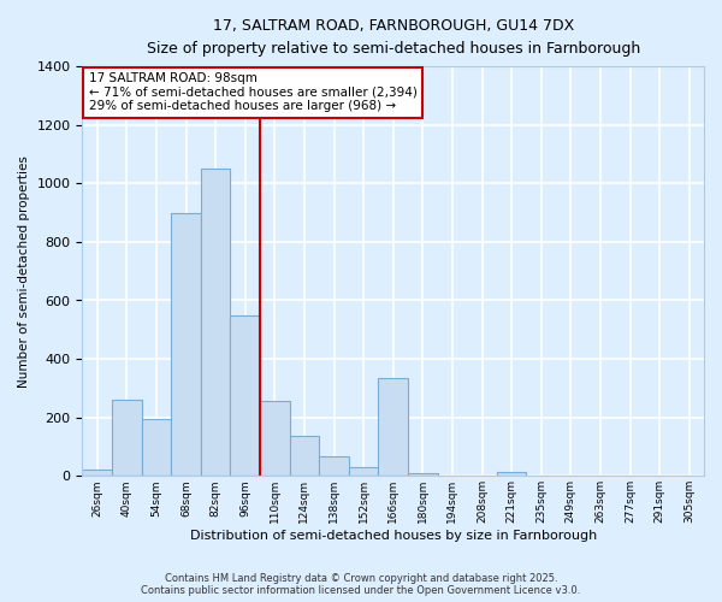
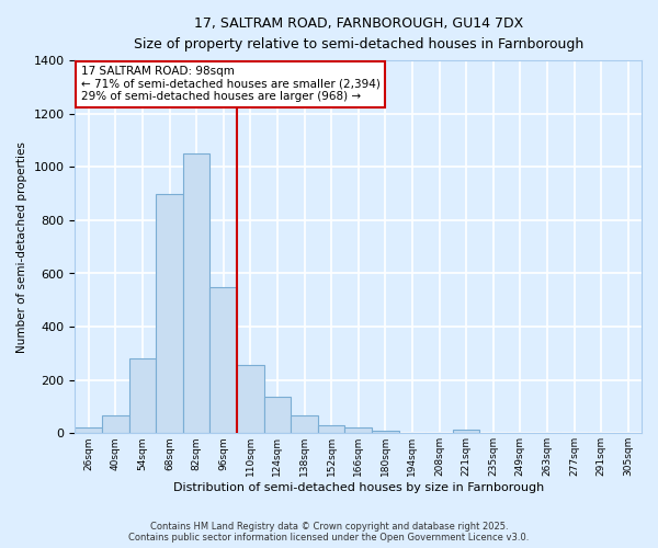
40sqm: 260 -> 65
54sqm: 195 -> 280
166sqm: 335 -> 20
